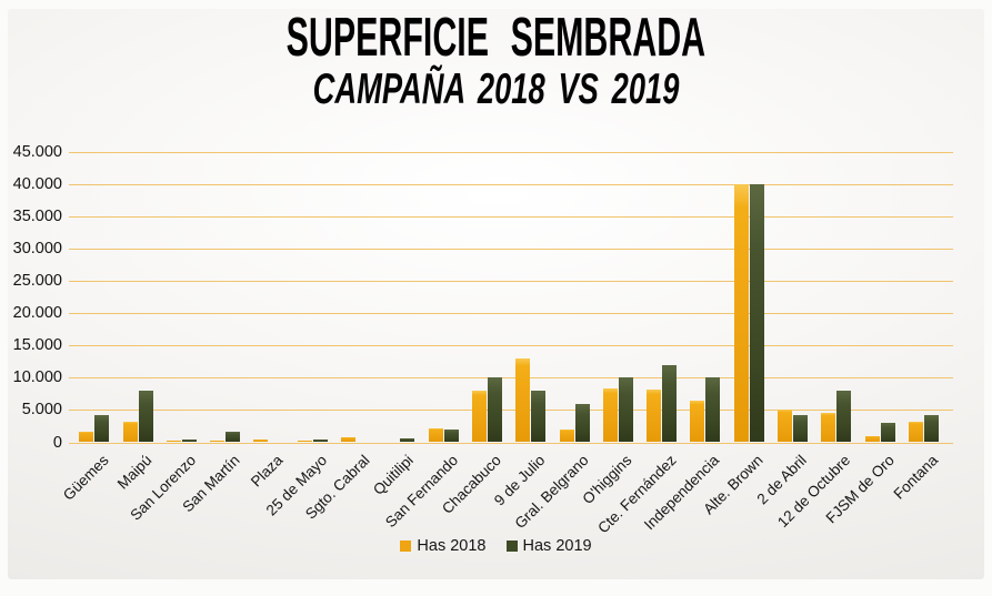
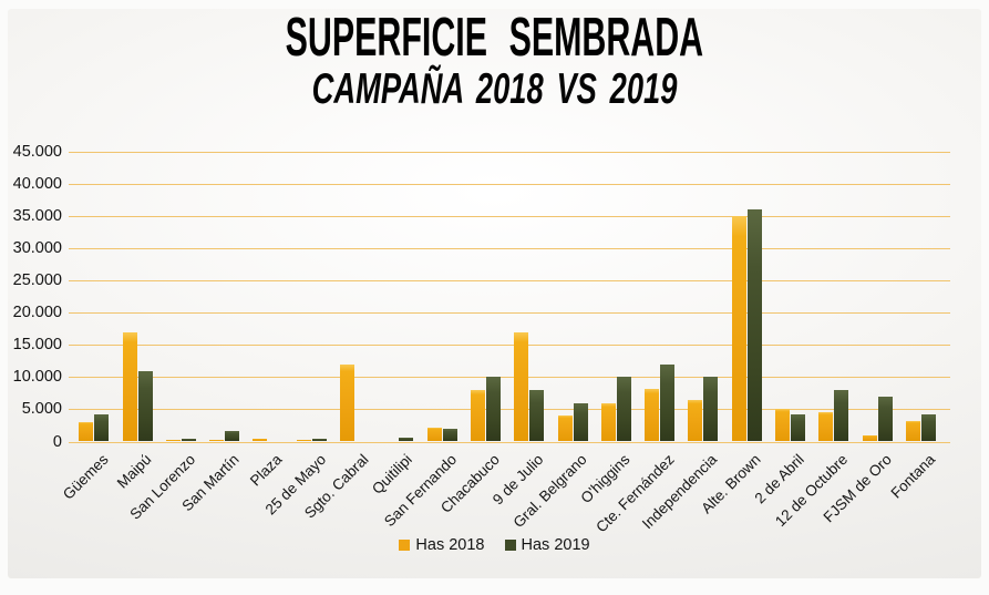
Has 2018/Güemes: 2000 -> 3000
Has 2018/Maipú: 3000 -> 17000
Has 2019/Maipú: 8000 -> 11000
Has 2018/Sgto. Cabral: 1000 -> 12000
Has 2018/9 de Julio: 13000 -> 17000
Has 2018/Gral. Belgrano: 2000 -> 4000
Has 2018/O'higgins: 8000 -> 6000
Has 2018/Alte. Brown: 40000 -> 35000
Has 2019/Alte. Brown: 40000 -> 36000
Has 2019/FJSM de Oro: 3000 -> 7000
